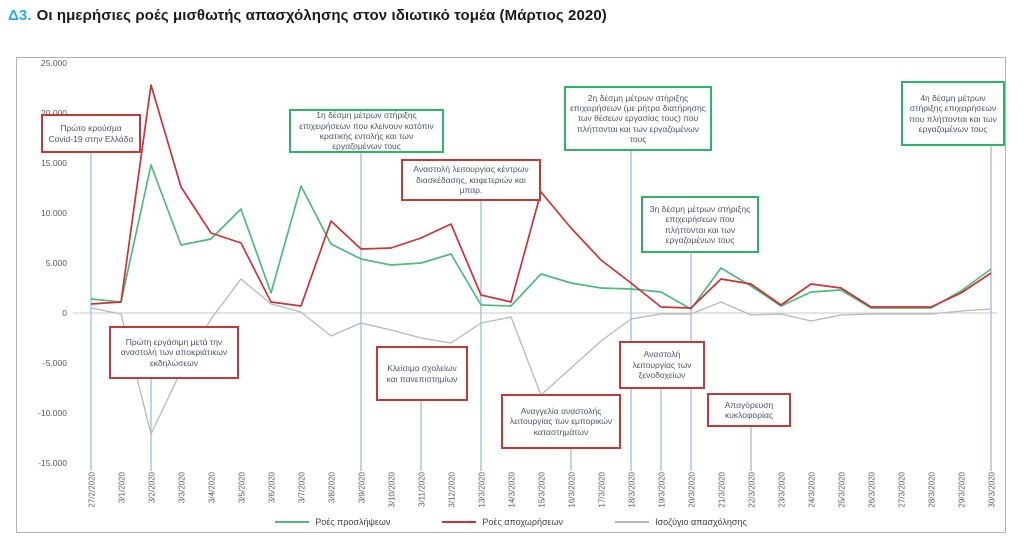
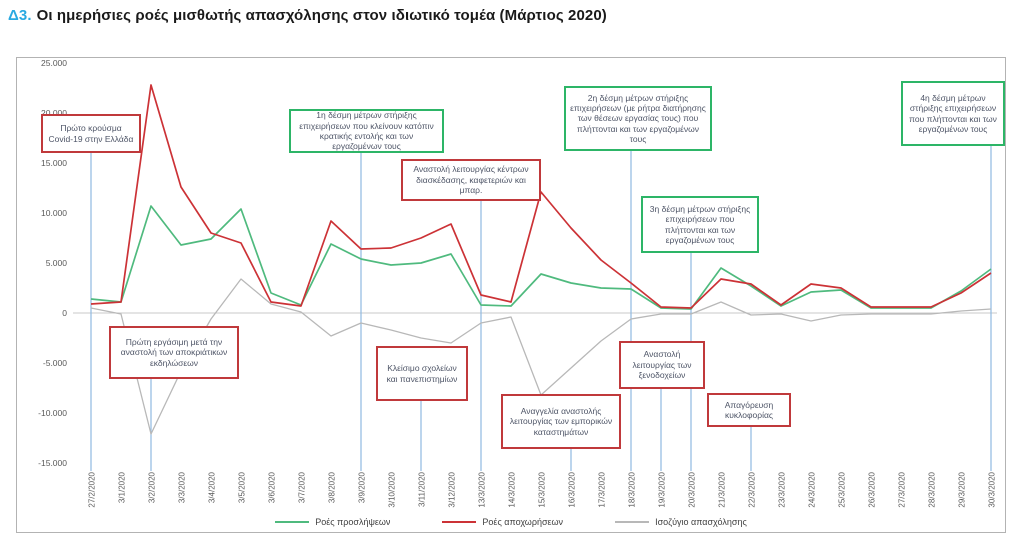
Ροές προσλήψεων/3/2/2020: 14800 -> 10700
Ροές προσλήψεων/3/7/2020: 12700 -> 800
Ροές προσλήψεων/19/3/2020: 2100 -> 500
